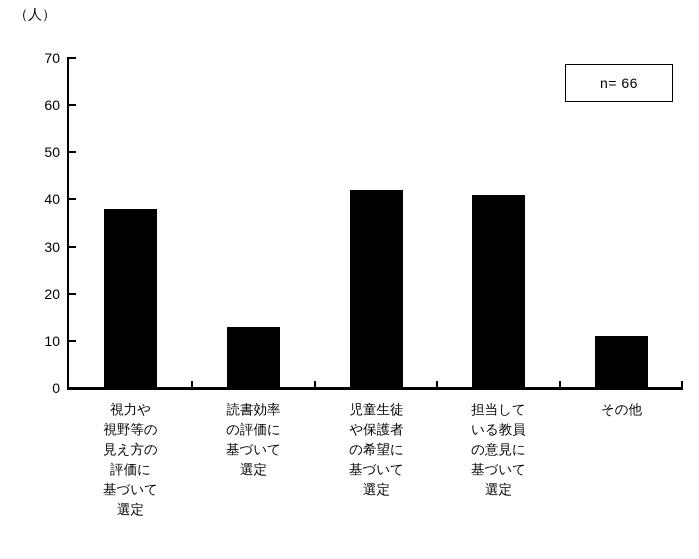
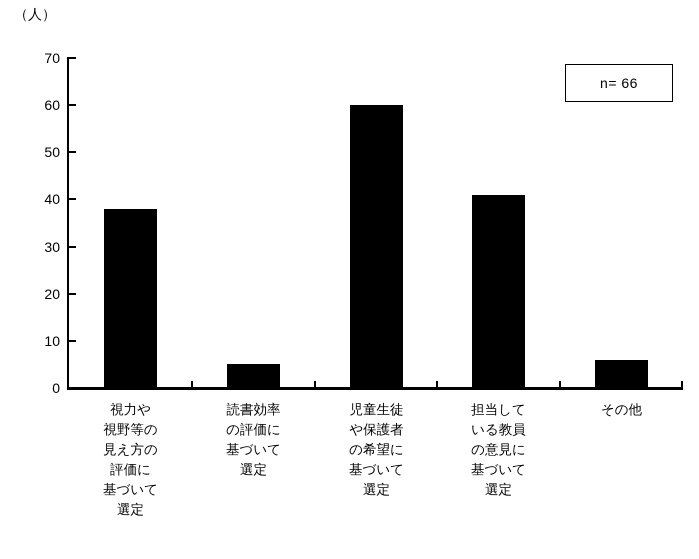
読書効率 の評価に 基づいて 選定: 13 -> 5
児童生徒 や保護者 の希望に 基づいて 選定: 42 -> 60
その他: 11 -> 6
